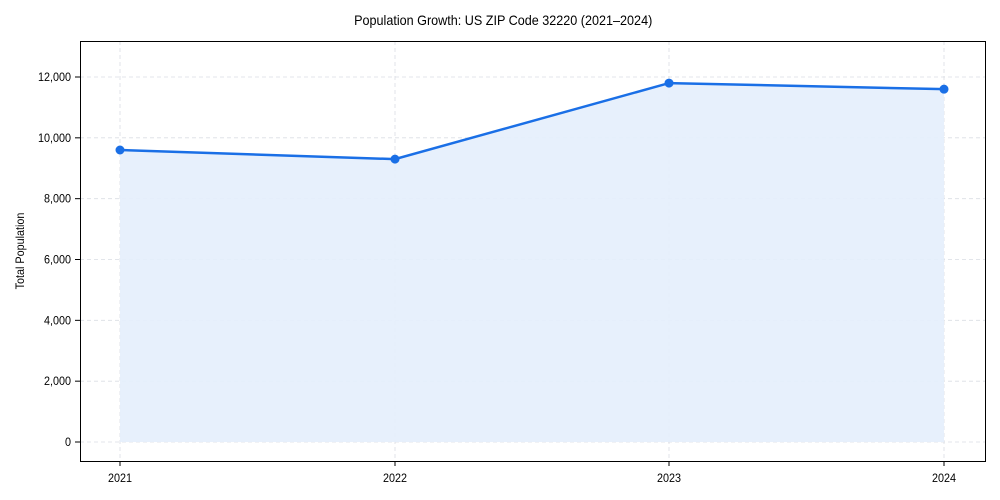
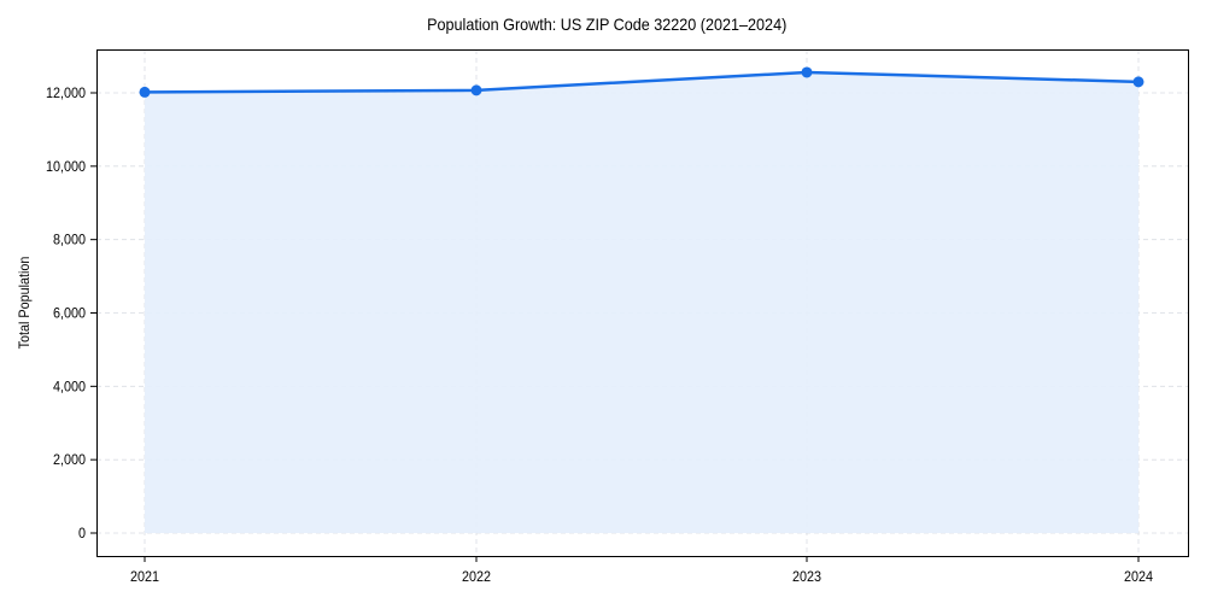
2021: 9600 -> 12000
2022: 9300 -> 12100
2023: 11800 -> 12600
2024: 11600 -> 12300
